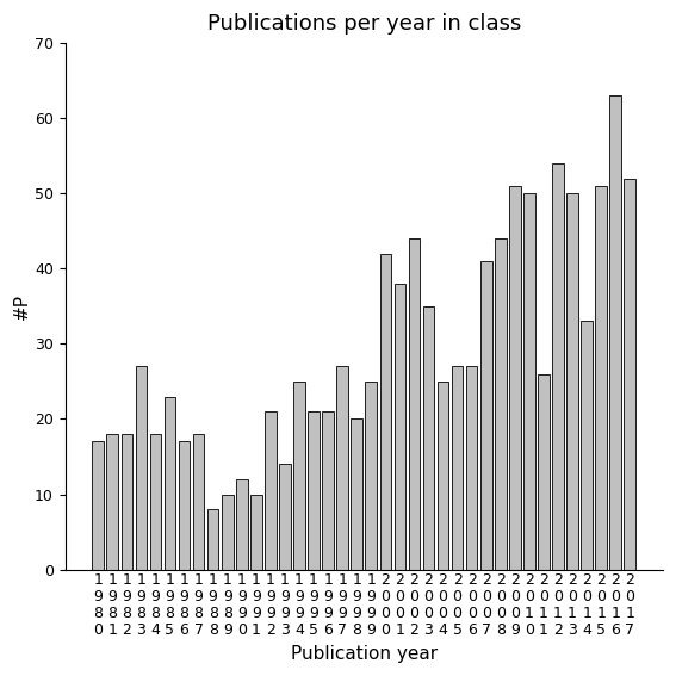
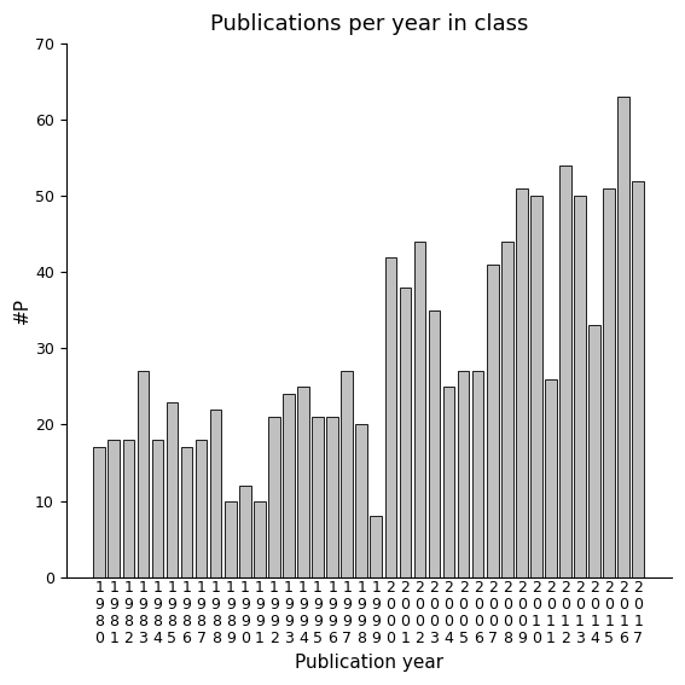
1 9 8 8: 8 -> 22
1 9 9 3: 14 -> 24
1 9 9 9: 25 -> 8
